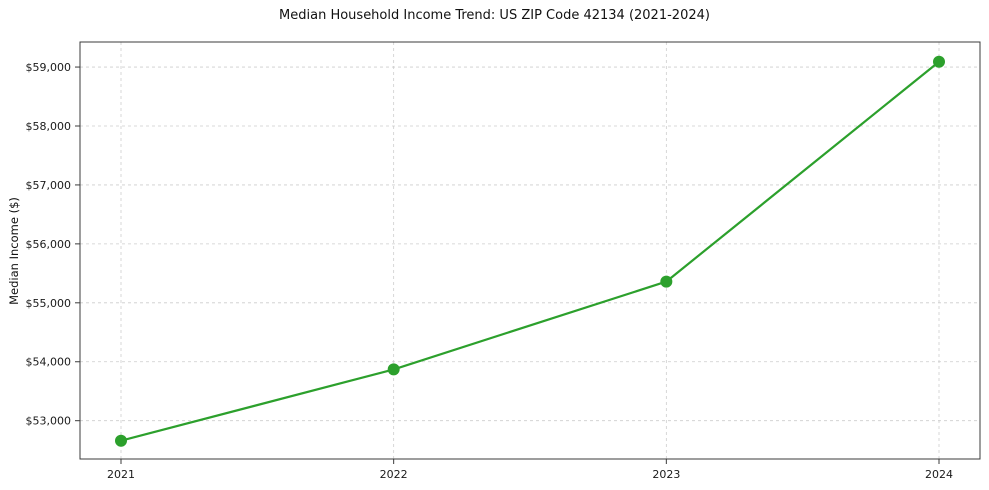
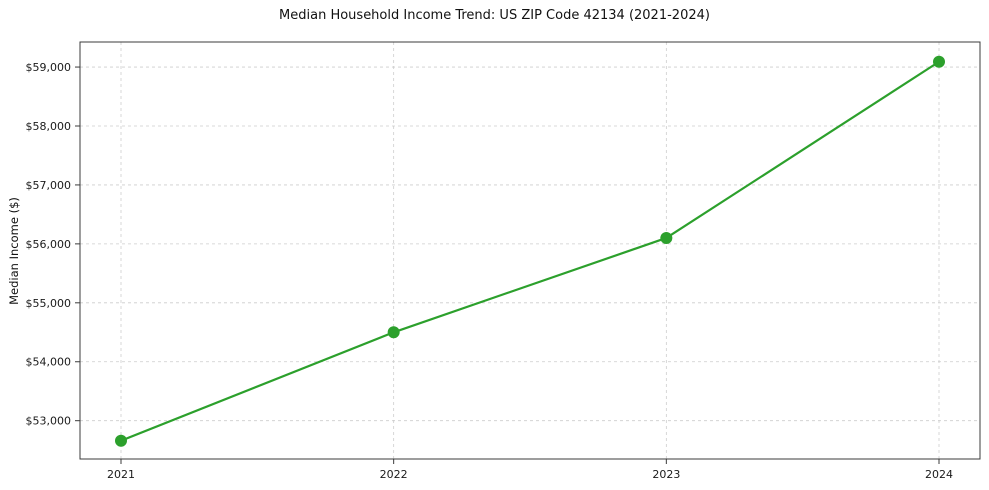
2022: $53900 -> $54500
2023: $55400 -> $56100
